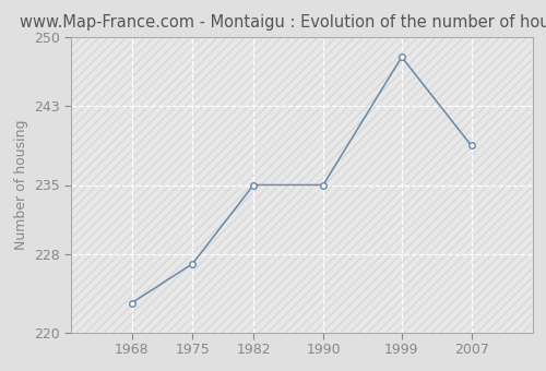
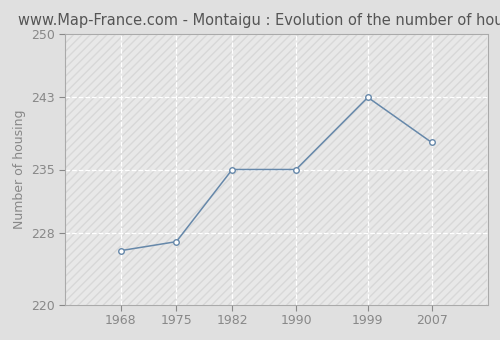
1968: 223 -> 226
1999: 248 -> 243
2007: 239 -> 238
